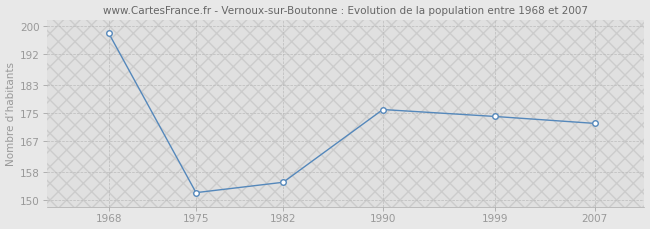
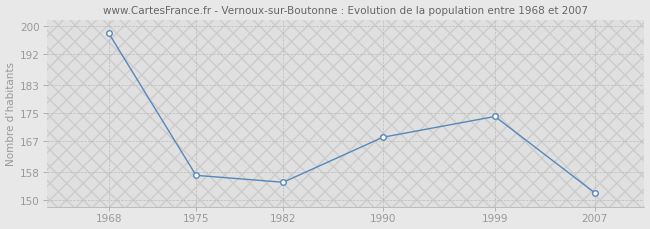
1975: 152 -> 157
1990: 176 -> 168
2007: 172 -> 152
